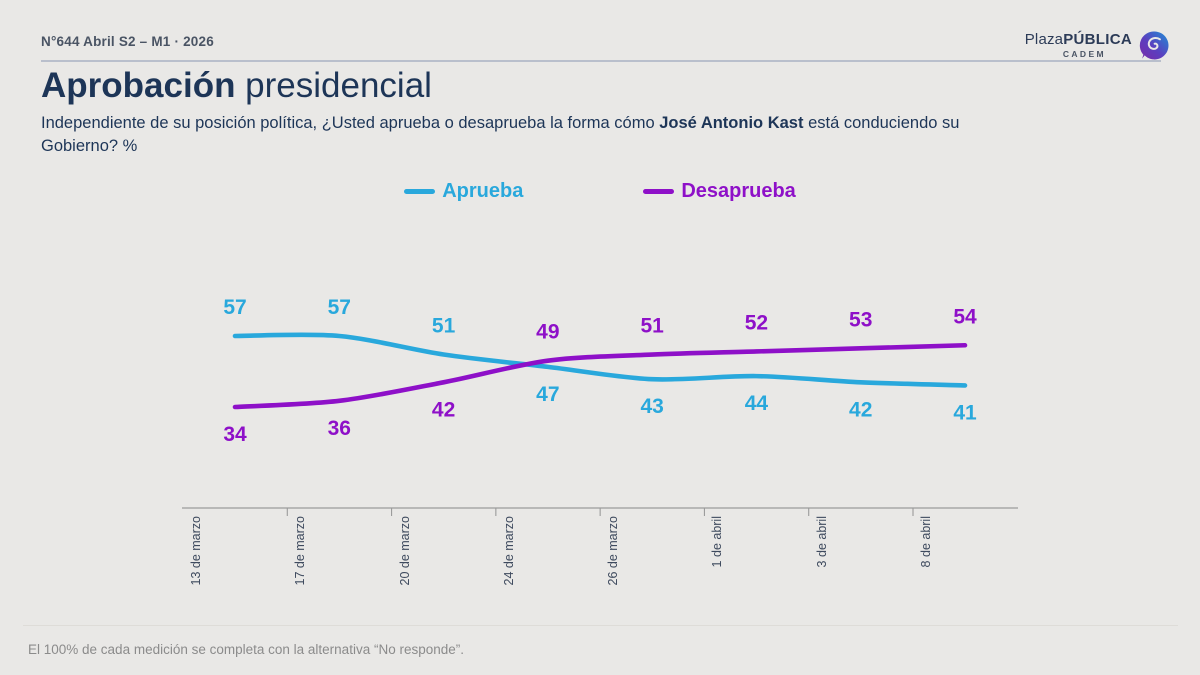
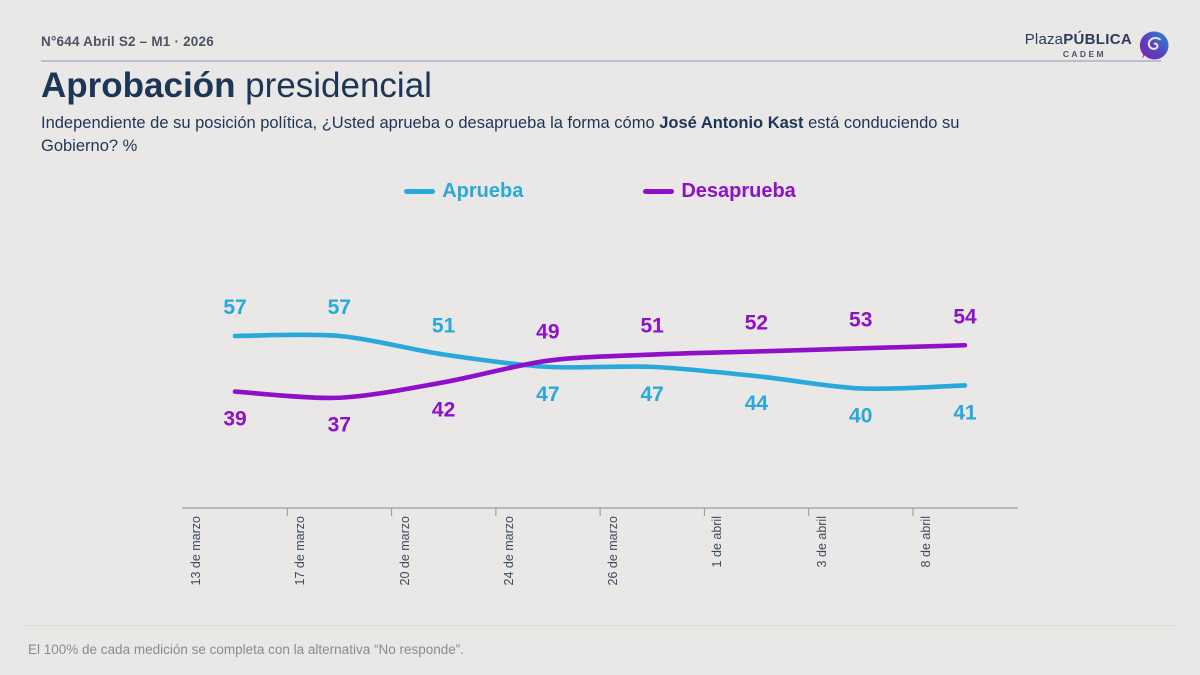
Desaprueba/13 de marzo: 34 -> 39
Desaprueba/17 de marzo: 36 -> 37
Aprueba/26 de marzo: 43 -> 47
Aprueba/3 de abril: 42 -> 40
